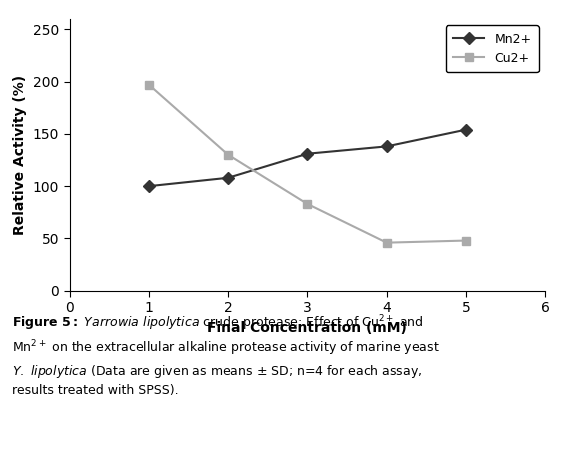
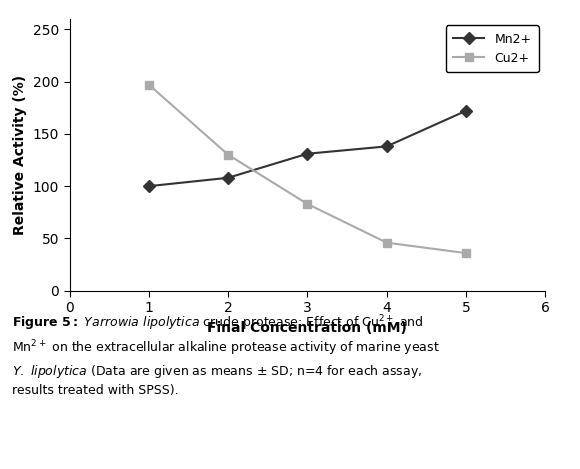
Mn2+/5: 154 -> 172
Cu2+/5: 48 -> 36
